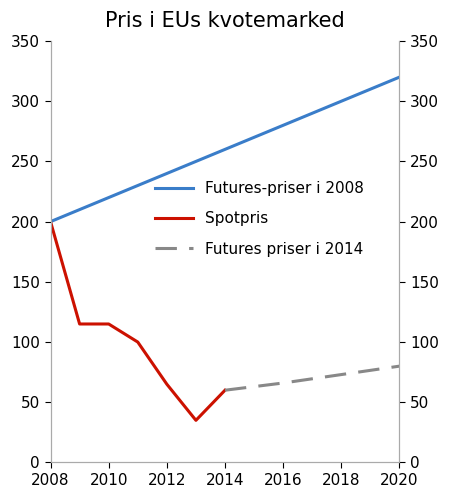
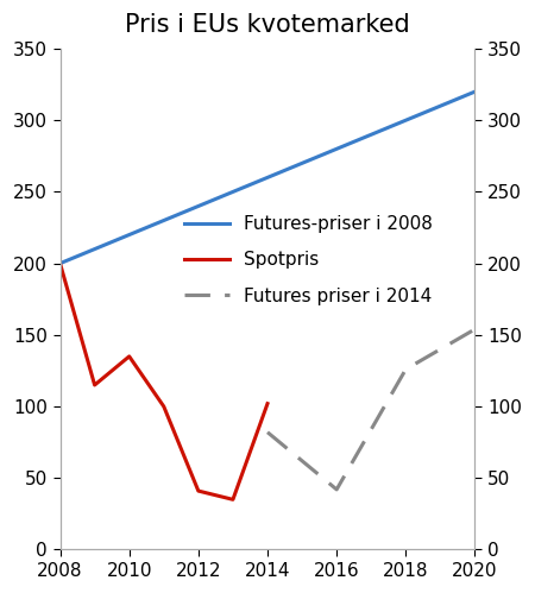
Spotpris/2010: 115 -> 135
Spotpris/2012: 65 -> 41
Spotpris/2014: 60 -> 102
Futures priser i 2014/2014: 60 -> 82
Futures priser i 2014/2016: 66 -> 42
Futures priser i 2014/2018: 73 -> 126
Futures priser i 2014/2020: 80 -> 154
